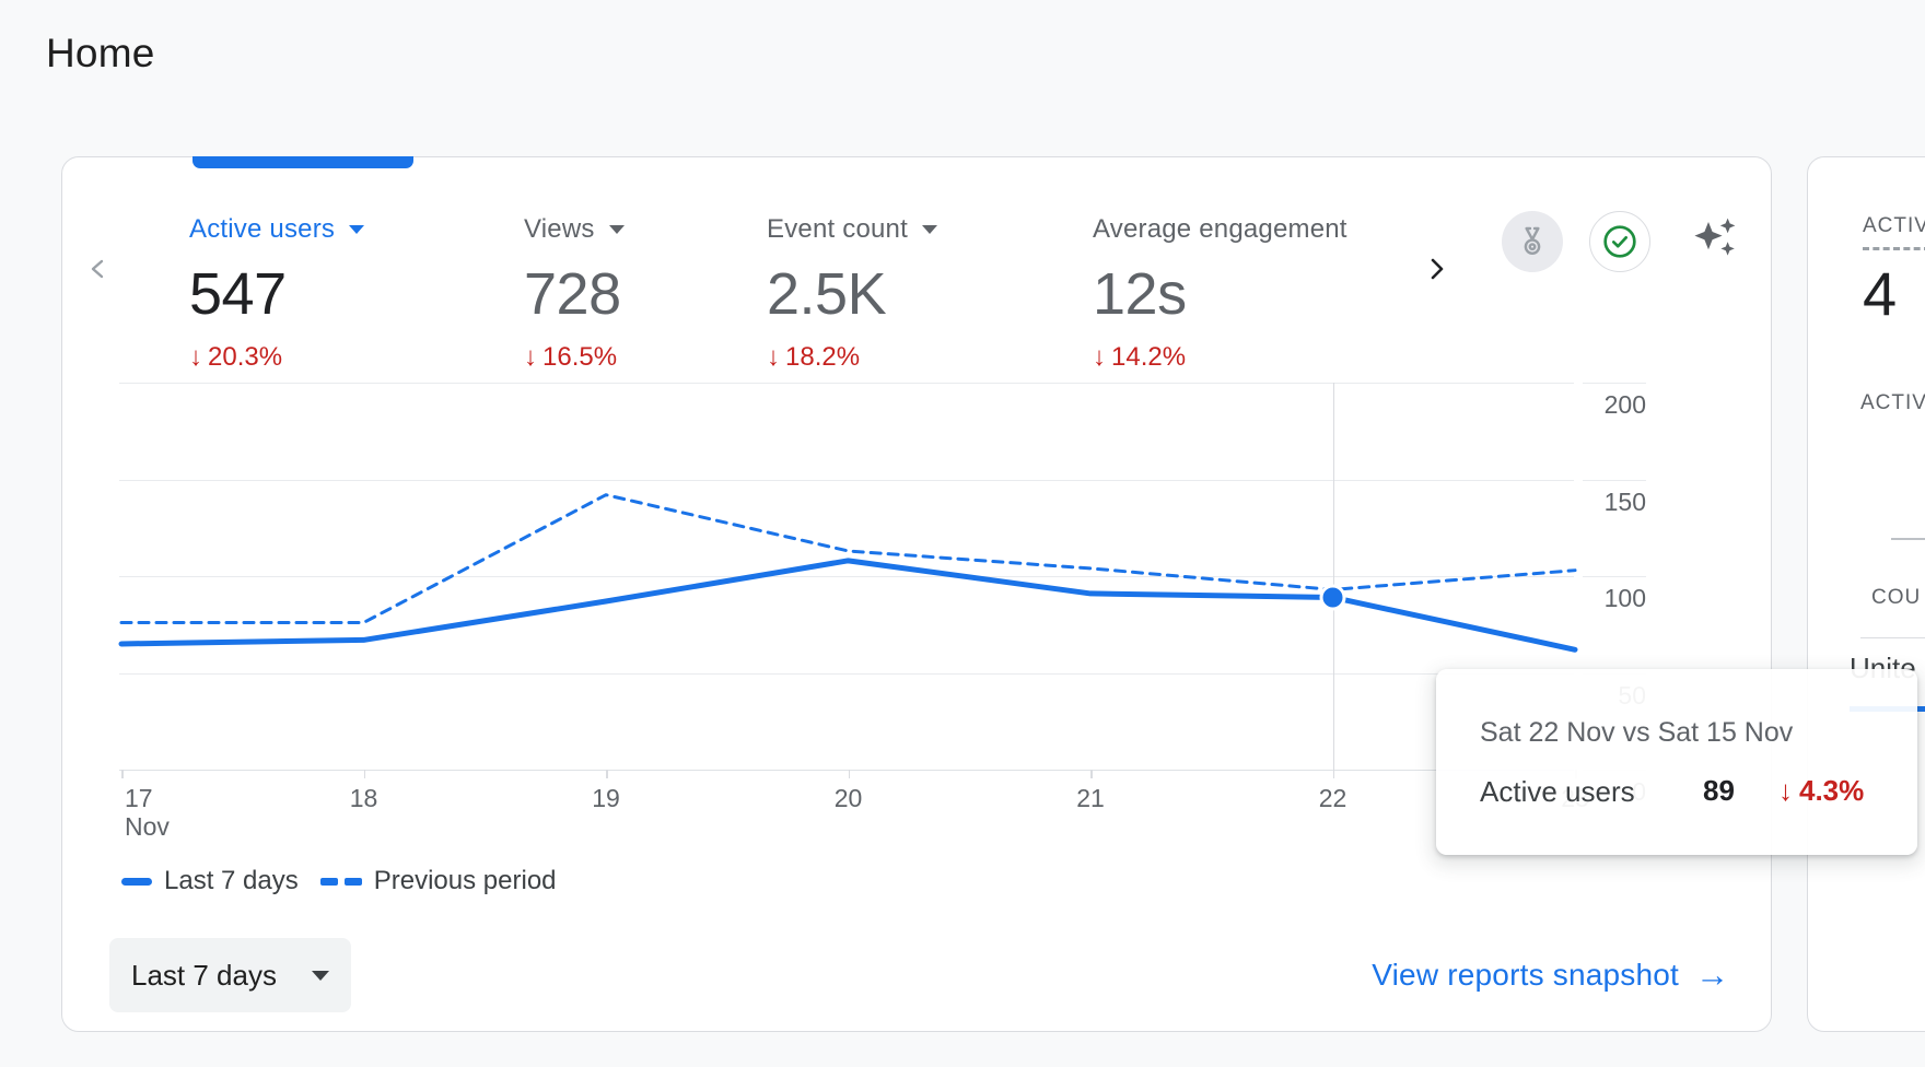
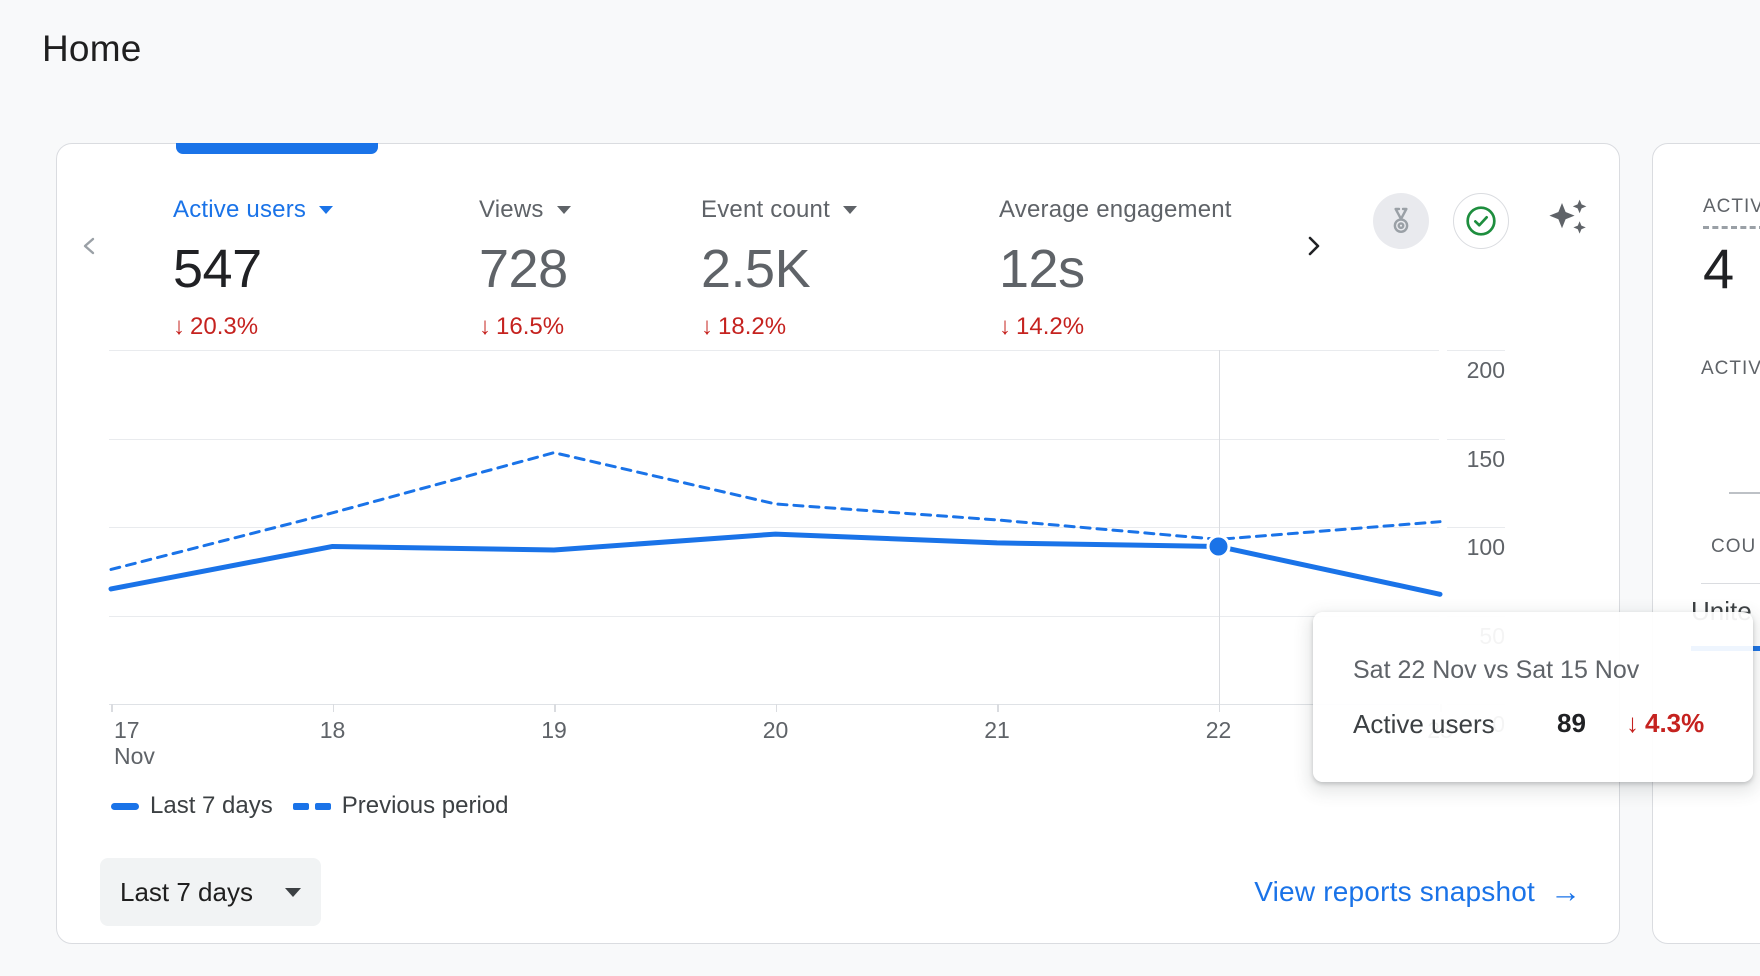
Last 7 days/18: 67 -> 89
Previous period/18: 76 -> 108
Last 7 days/20: 108 -> 96
